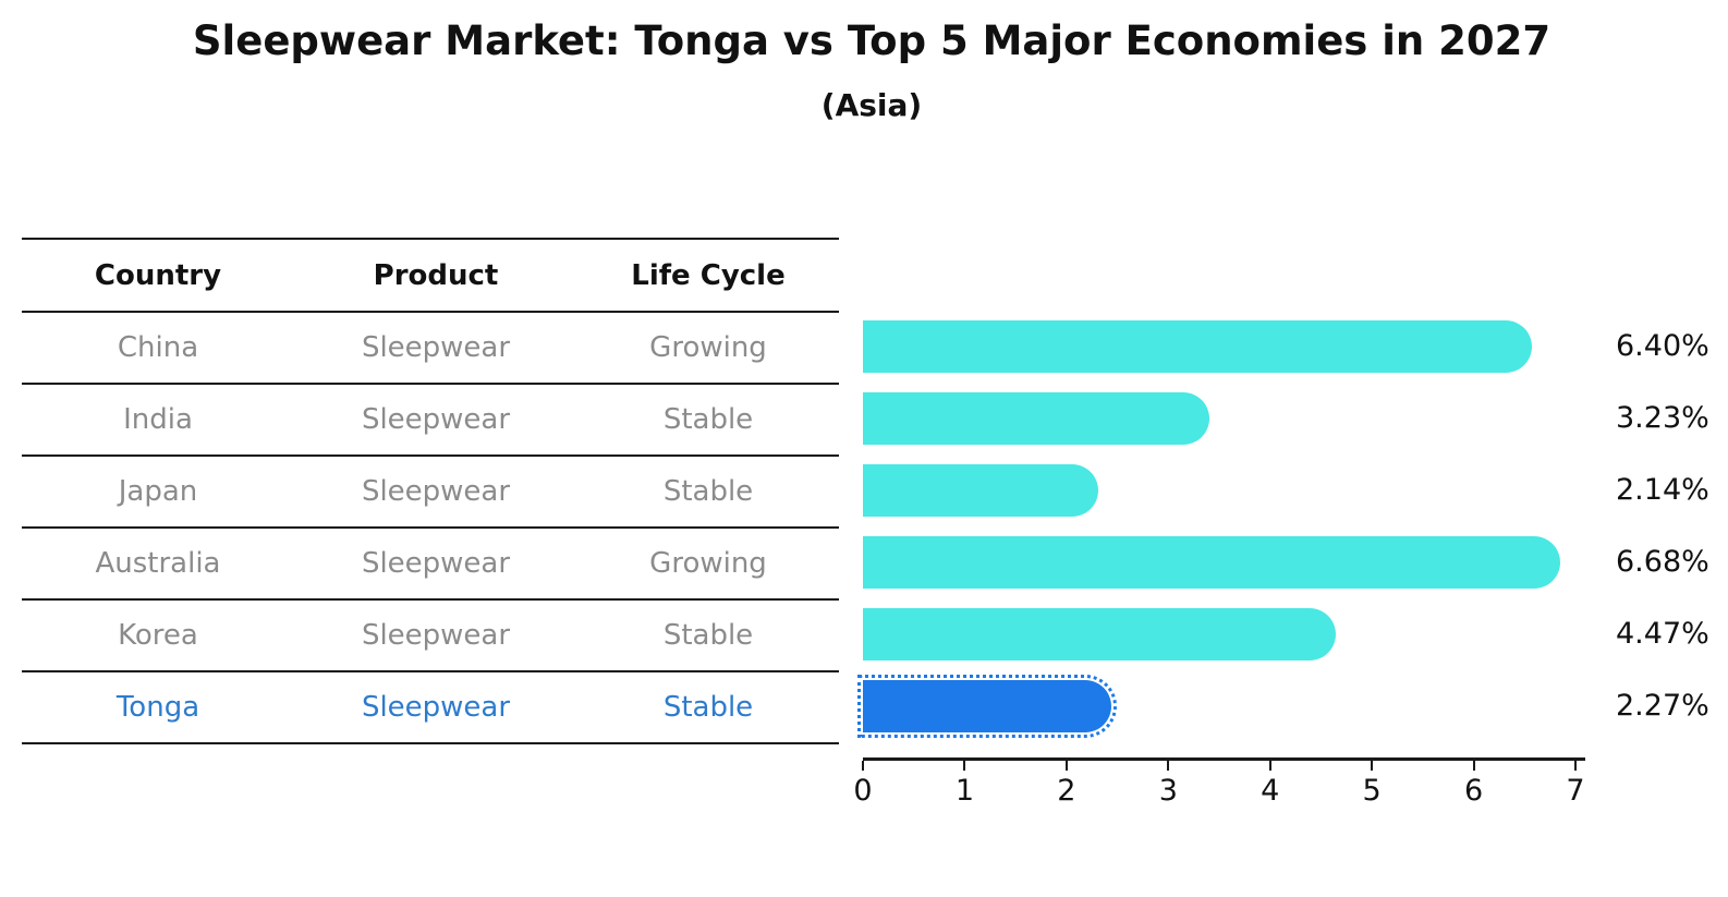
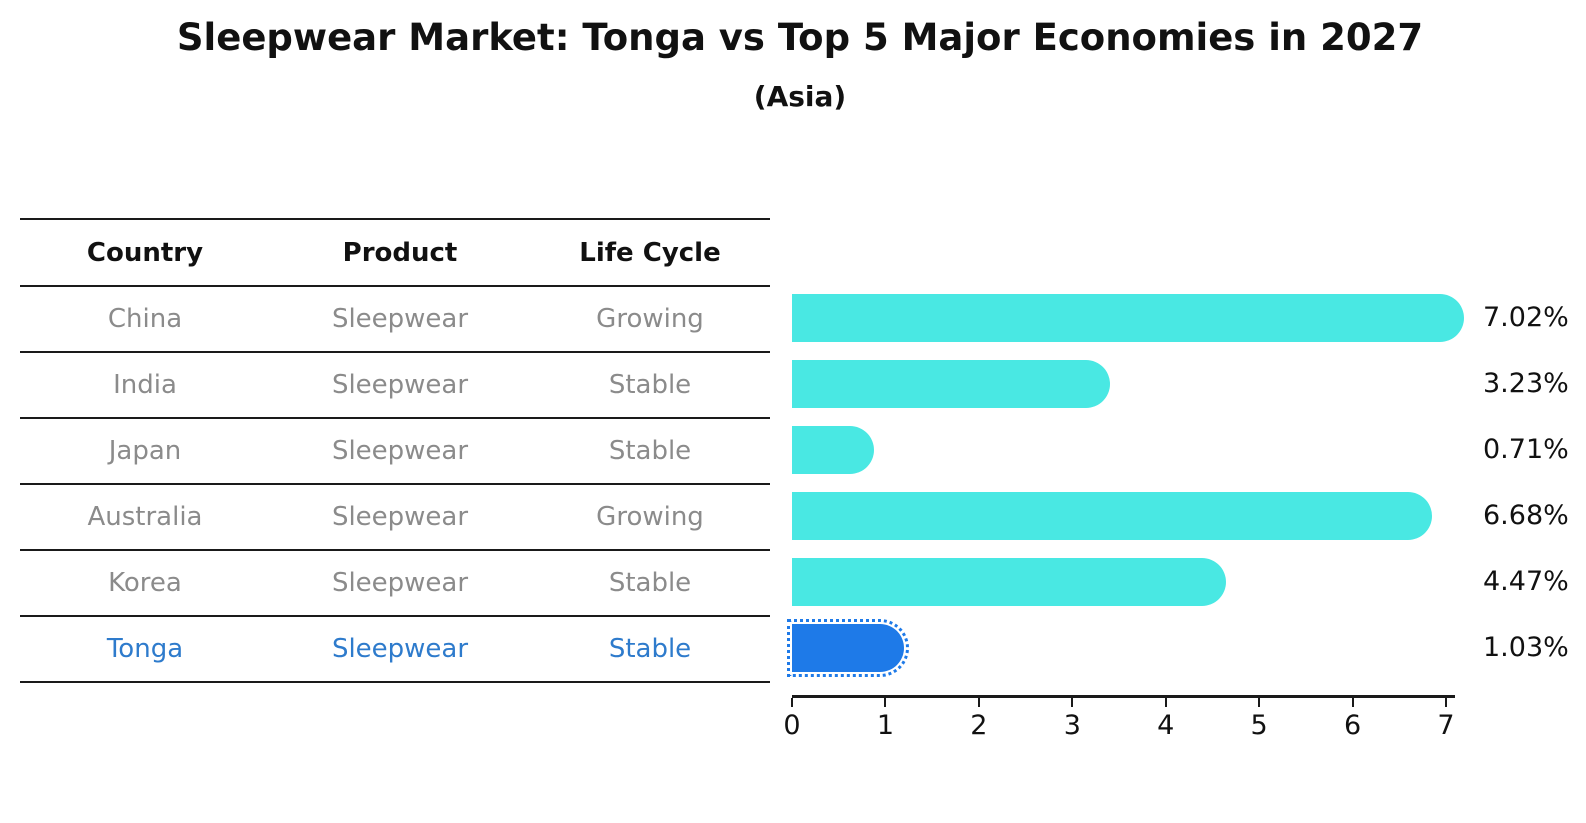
China: 6.40% -> 7.02%
Japan: 2.14% -> 0.71%
Tonga: 2.27% -> 1.03%
